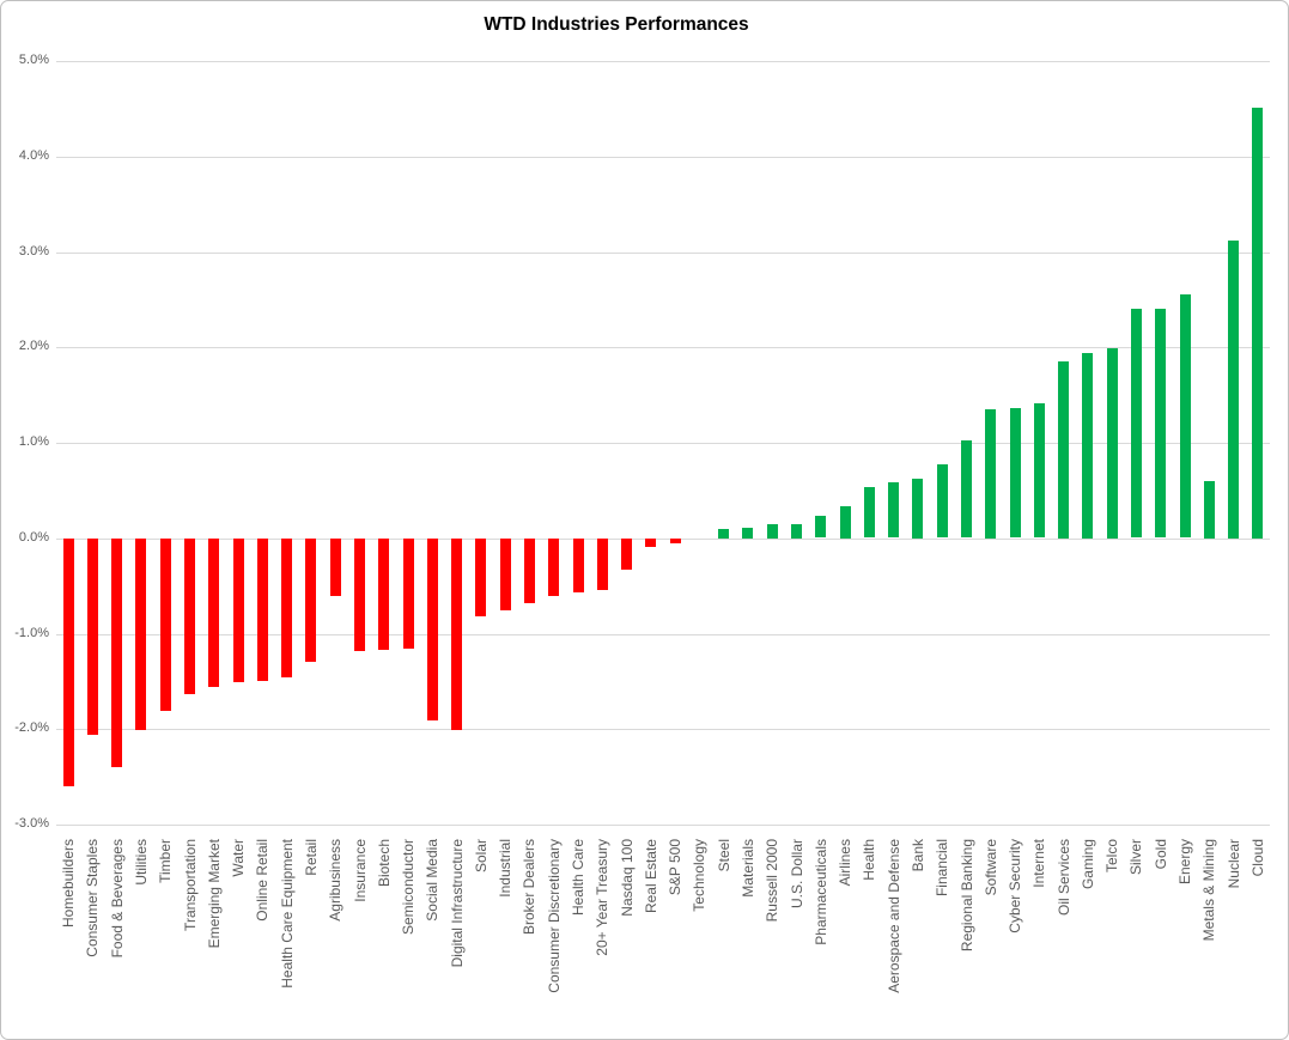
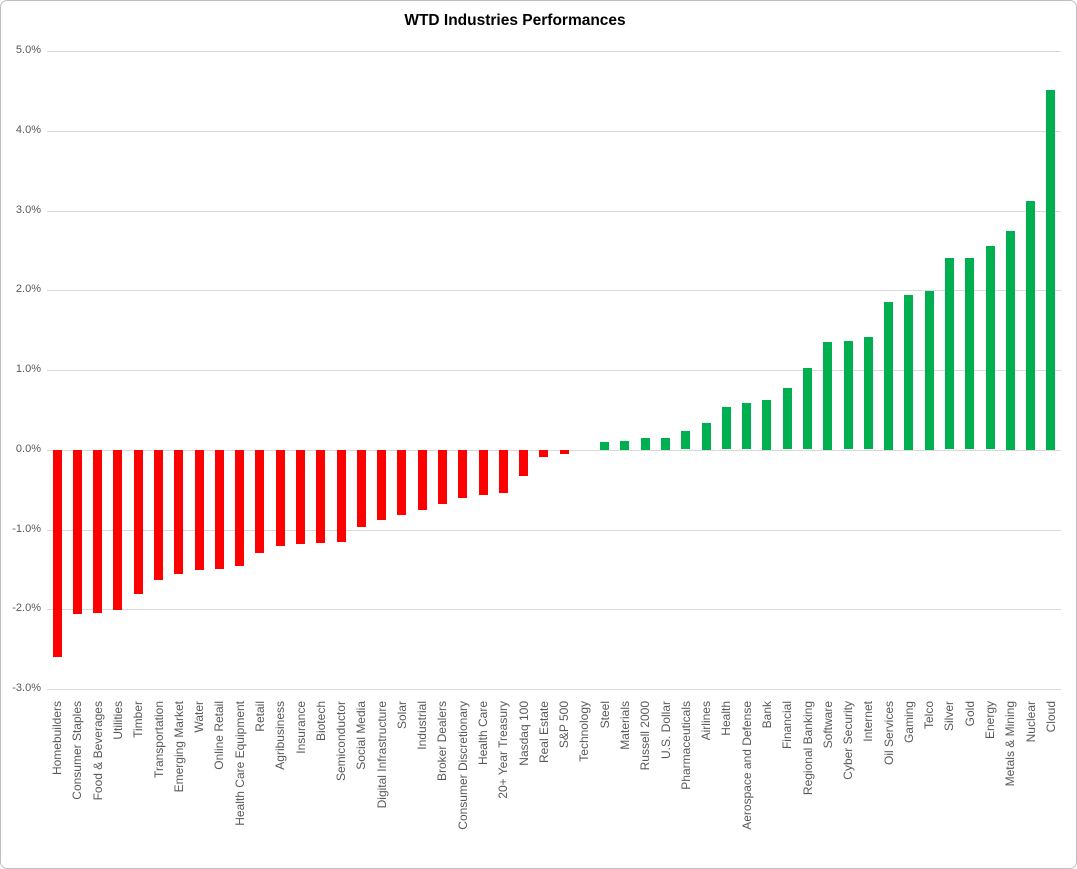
Food & Beverages: -2.4% -> -2.0%
Agribusiness: -0.6% -> -1.2%
Social Media: -1.9% -> -1.0%
Digital Infrastructure: -2.0% -> -0.9%
Metals & Mining: 0.6% -> 2.7%
